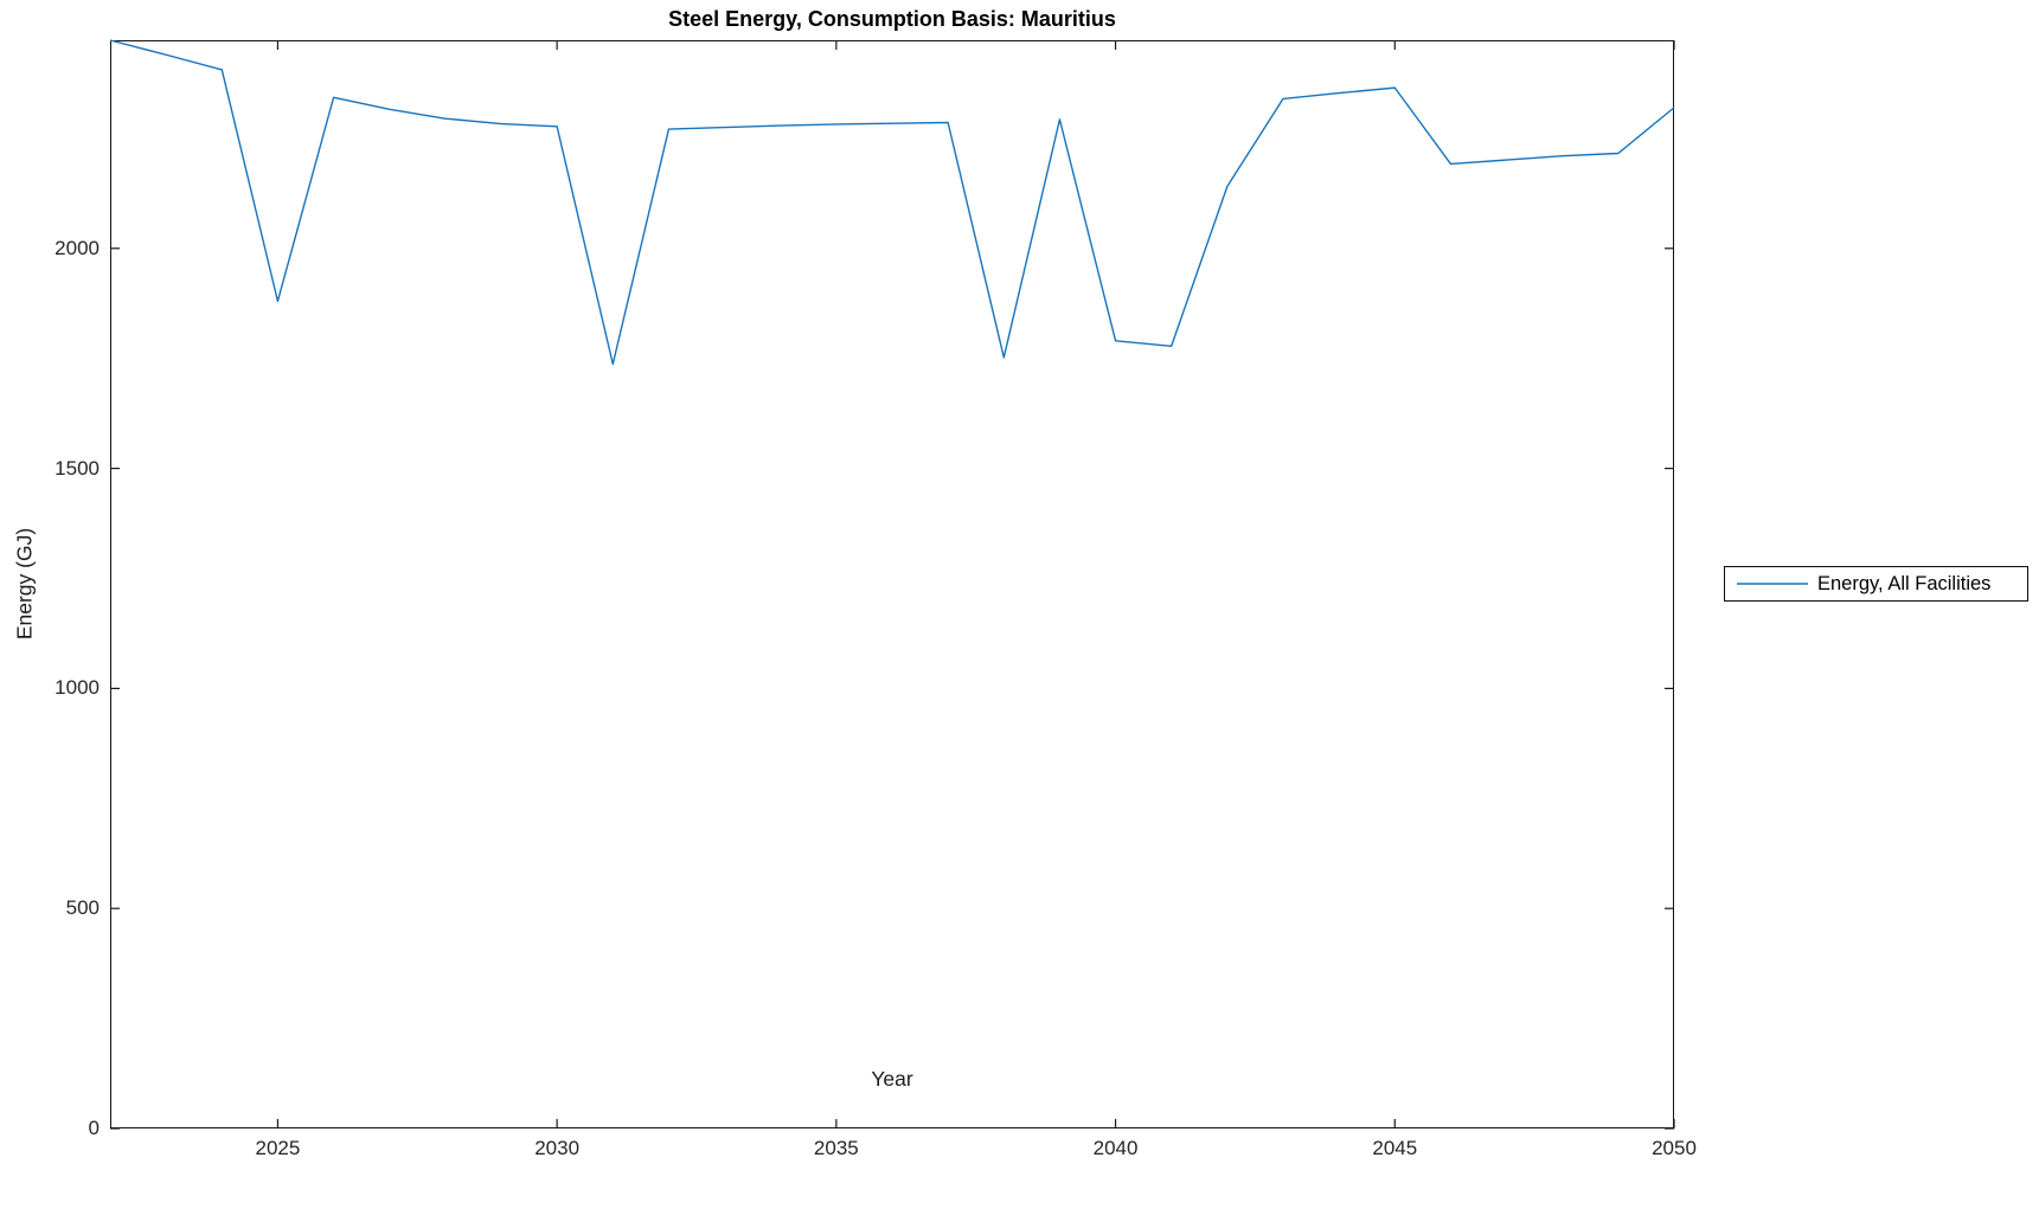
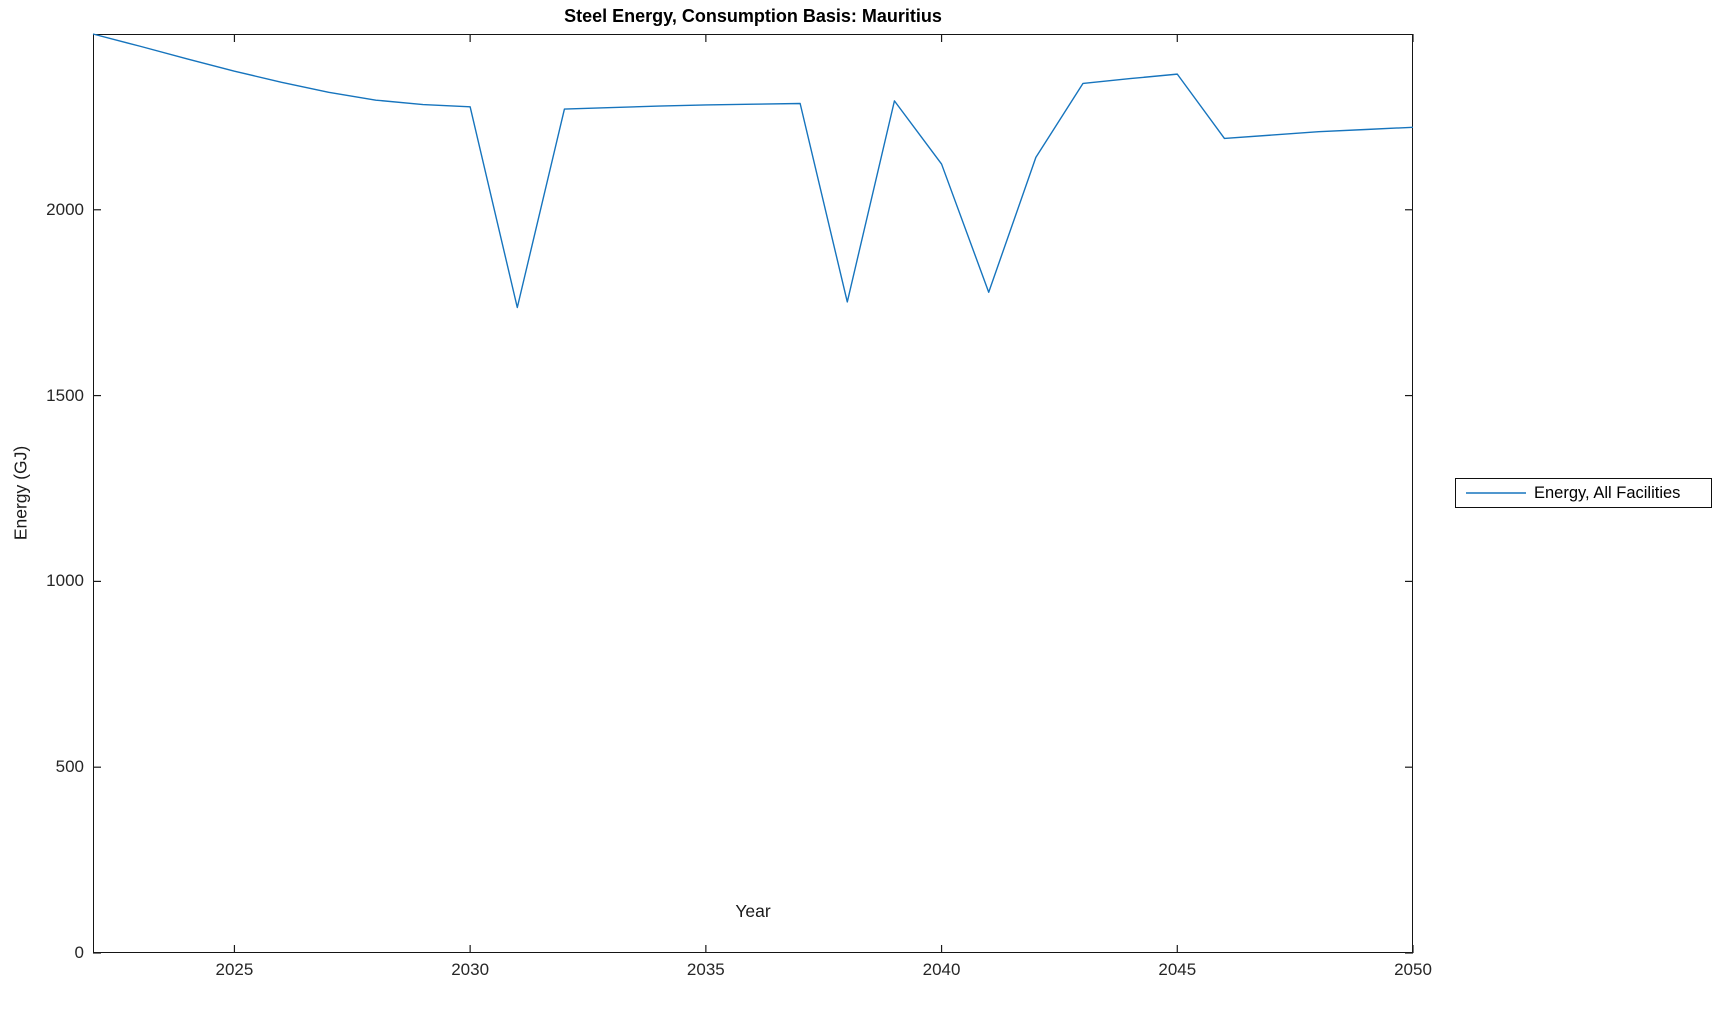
2025: 1880 -> 2370
2040: 1790 -> 2120
2050: 2320 -> 2220
